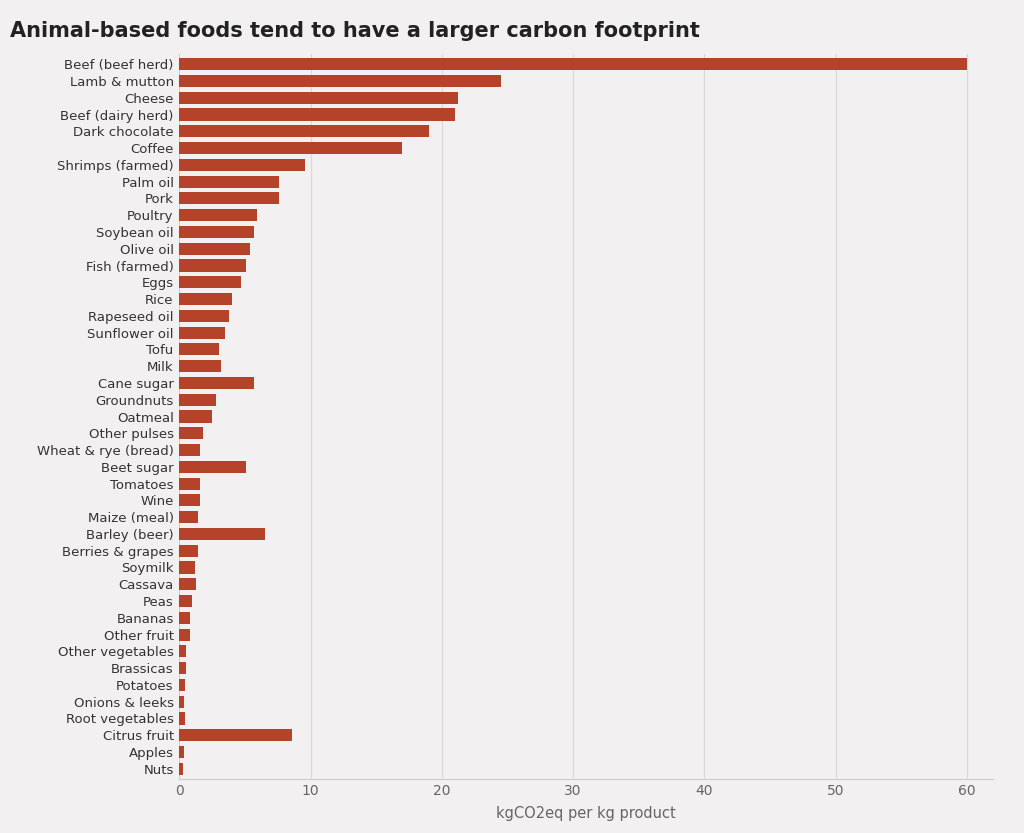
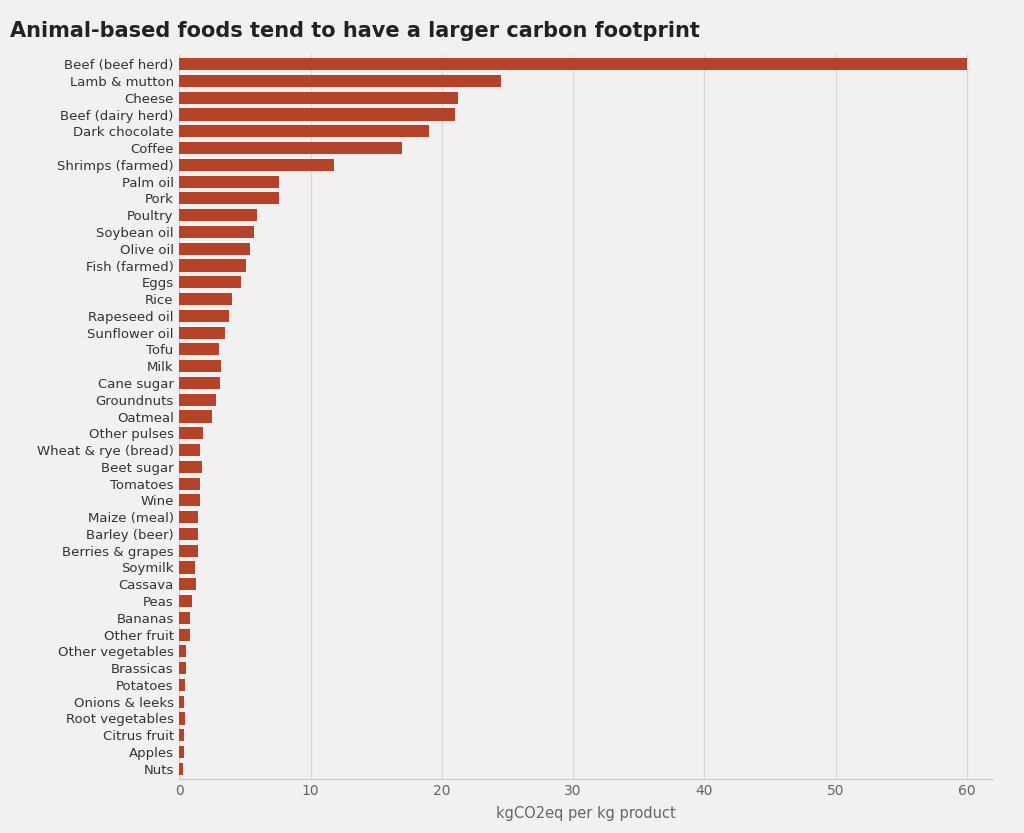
Shrimps (farmed): 9.6 -> 11.8
Cane sugar: 5.7 -> 3.1
Beet sugar: 5.1 -> 1.7
Barley (beer): 6.5 -> 1.4
Citrus fruit: 8.6 -> 0.4
